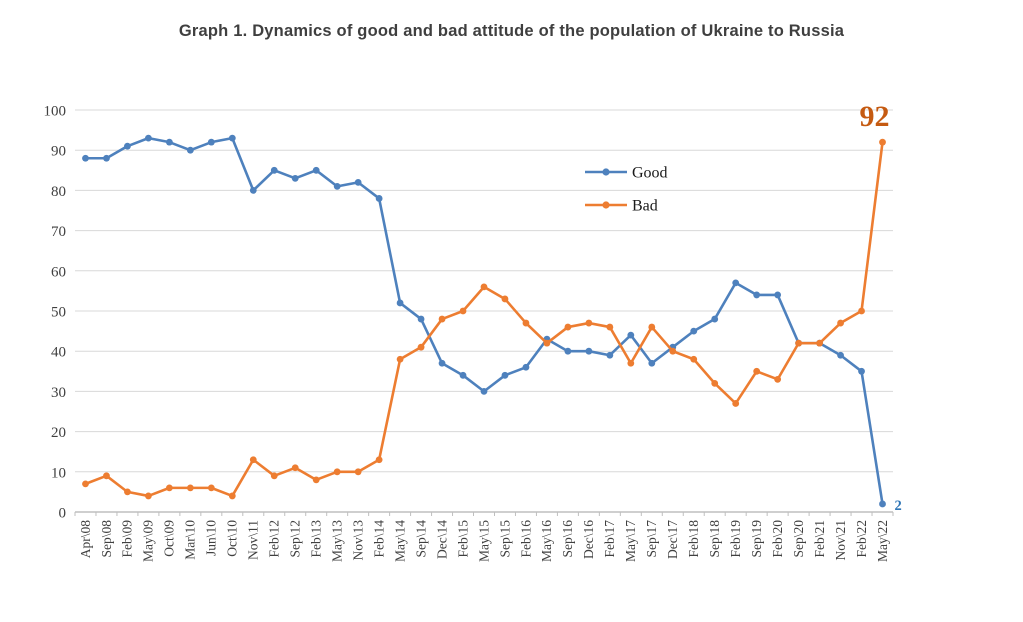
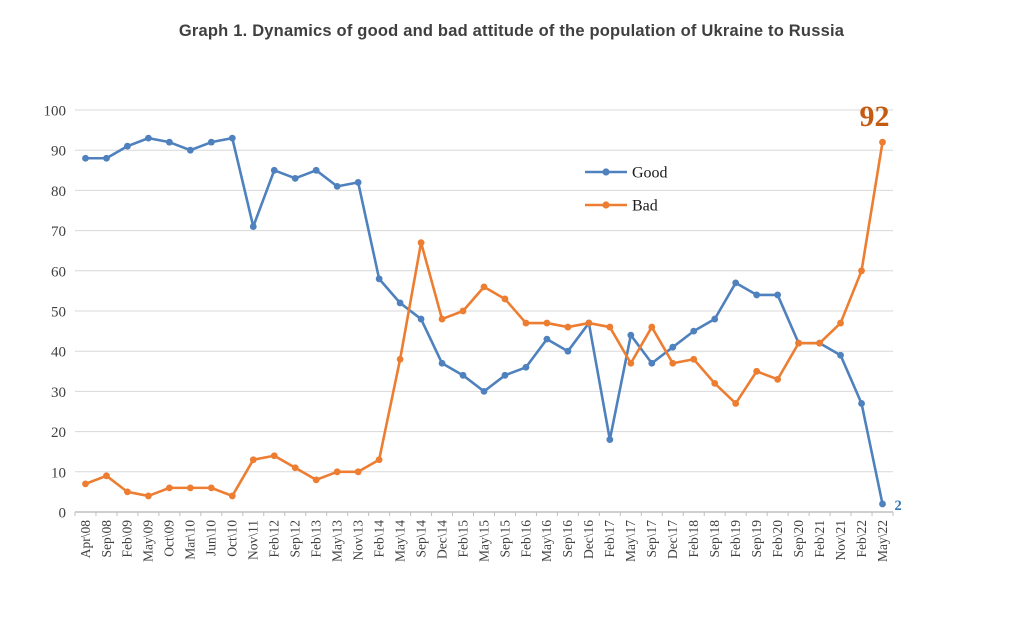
Good/Nov\11: 80 -> 71
Bad/Feb\12: 9 -> 14
Good/Feb\14: 78 -> 58
Bad/Sep\14: 41 -> 67
Bad/May\16: 42 -> 47
Good/Dec\16: 40 -> 47
Good/Feb\17: 39 -> 18
Bad/Dec\17: 40 -> 37
Good/Feb\22: 35 -> 27
Bad/Feb\22: 50 -> 60
